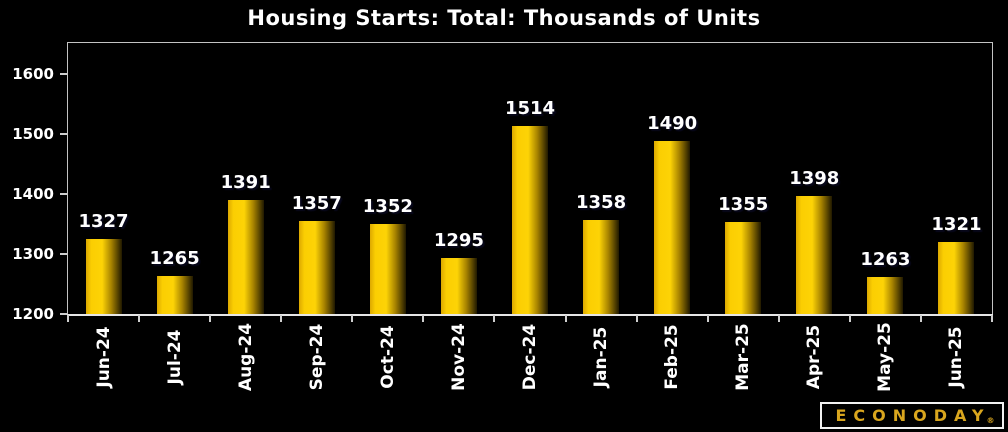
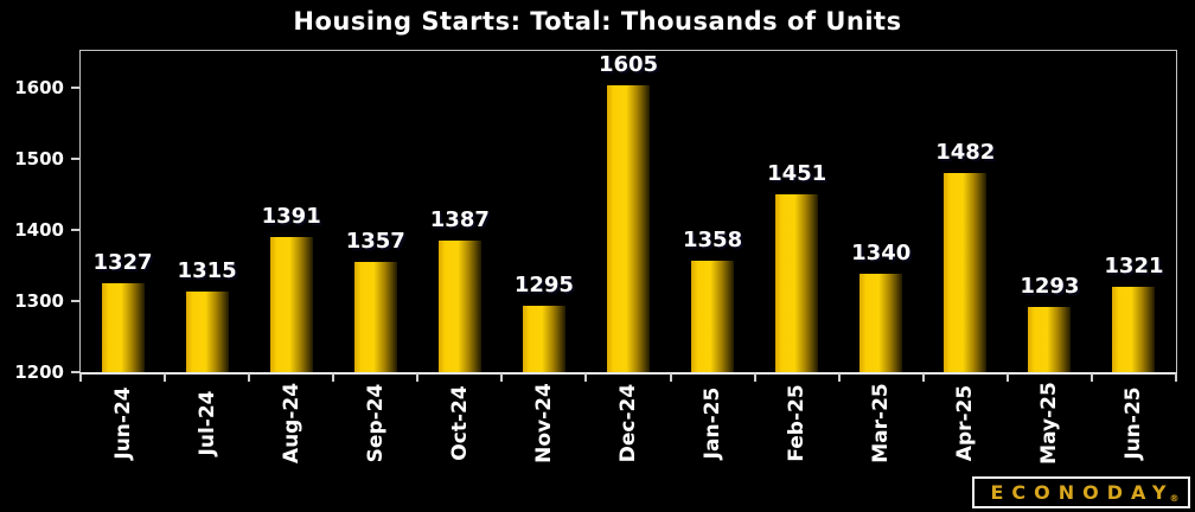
Jul-24: 1265 -> 1315
Oct-24: 1352 -> 1387
Dec-24: 1514 -> 1605
Feb-25: 1490 -> 1451
Mar-25: 1355 -> 1340
Apr-25: 1398 -> 1482
May-25: 1263 -> 1293
